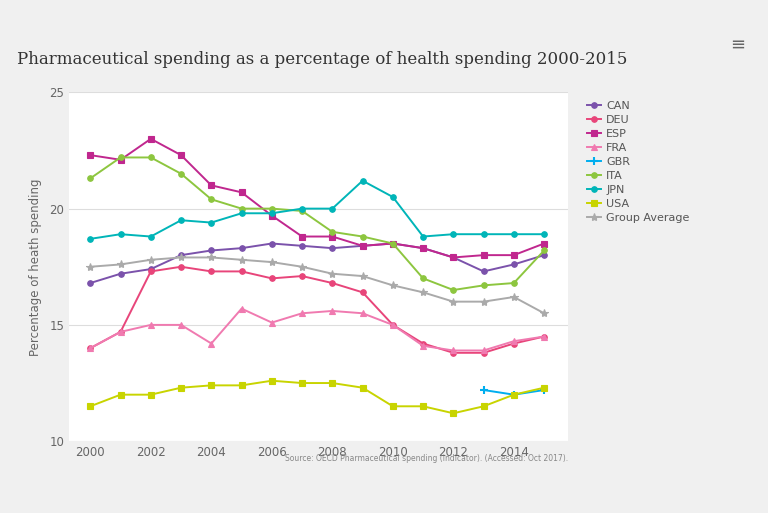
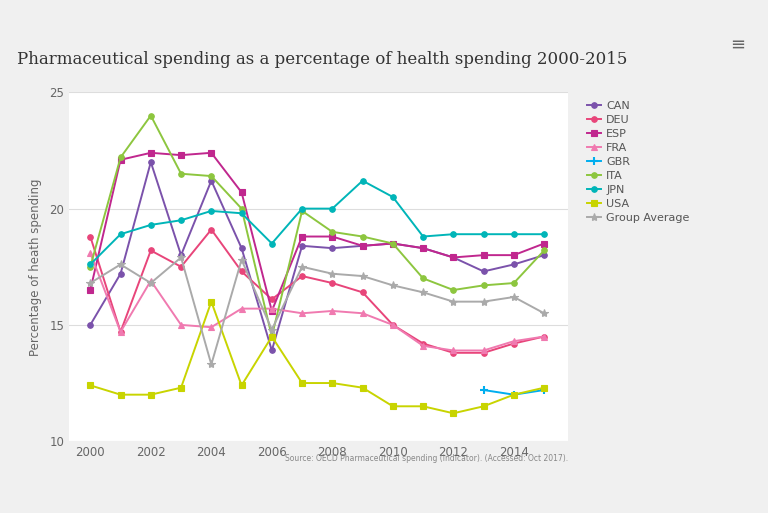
CAN/2000: 16.8 -> 15.0
DEU/2000: 14.0 -> 18.8
ESP/2000: 22.3 -> 16.5
FRA/2000: 14.0 -> 18.1
ITA/2000: 21.3 -> 17.5
JPN/2000: 18.7 -> 17.6
USA/2000: 11.5 -> 12.4
Group Average/2000: 17.5 -> 16.8
CAN/2002: 17.4 -> 22.0
DEU/2002: 17.3 -> 18.2
ESP/2002: 23.0 -> 22.4
FRA/2002: 15.0 -> 16.9
ITA/2002: 22.2 -> 24.0
JPN/2002: 18.8 -> 19.3
Group Average/2002: 17.8 -> 16.8
CAN/2004: 18.2 -> 21.2
DEU/2004: 17.3 -> 19.1
ESP/2004: 21.0 -> 22.4
FRA/2004: 14.2 -> 14.9
ITA/2004: 20.4 -> 21.4
JPN/2004: 19.4 -> 19.9
USA/2004: 12.4 -> 16.0
Group Average/2004: 17.9 -> 13.3
CAN/2006: 18.5 -> 13.9
DEU/2006: 17.0 -> 16.1
ESP/2006: 19.7 -> 15.6
FRA/2006: 15.1 -> 15.7
ITA/2006: 20.0 -> 14.5
JPN/2006: 19.8 -> 18.5
USA/2006: 12.6 -> 14.5
Group Average/2006: 17.7 -> 14.8
